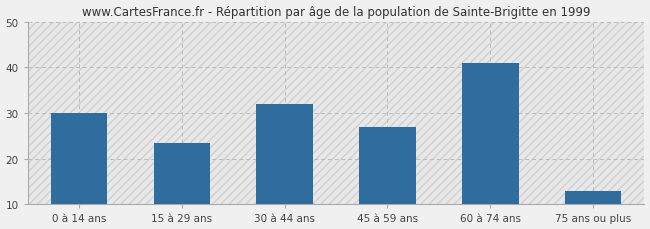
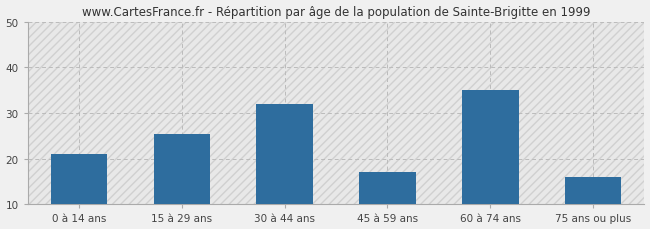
0 à 14 ans: 30.0 -> 21.0
15 à 29 ans: 23.5 -> 25.5
45 à 59 ans: 27.0 -> 17.0
60 à 74 ans: 41.0 -> 35.0
75 ans ou plus: 13.0 -> 16.0
